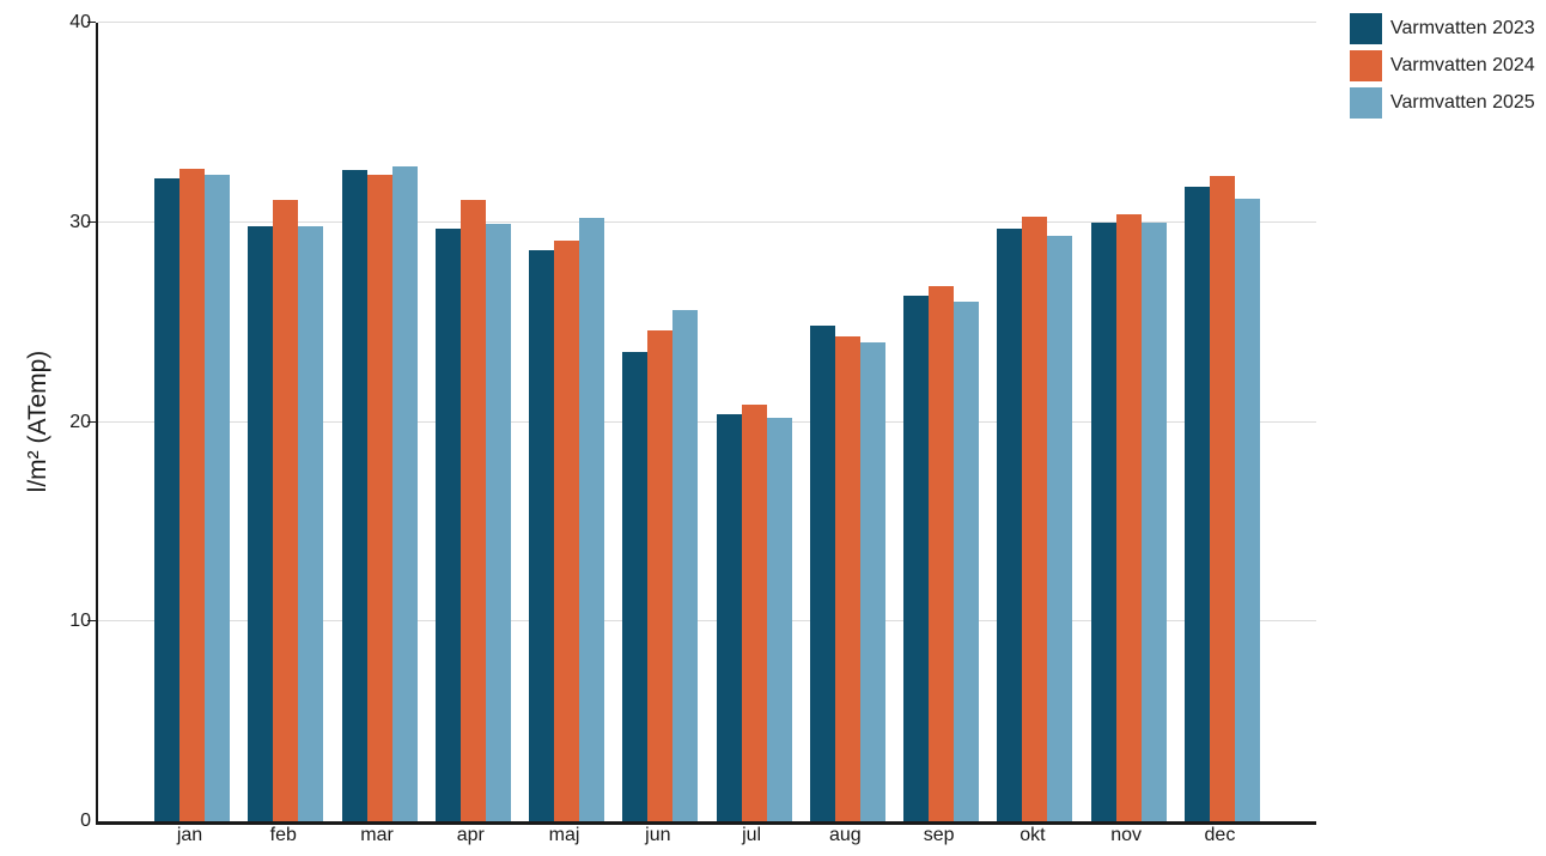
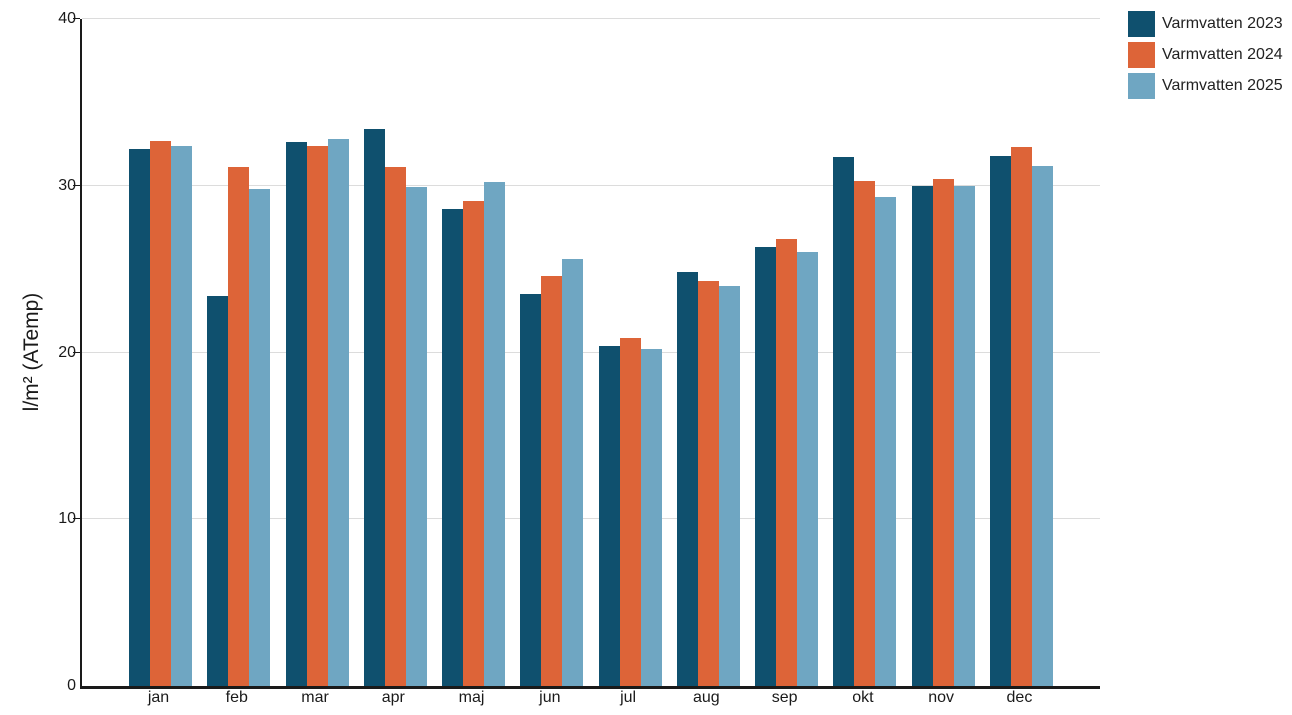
Varmvatten 2023/feb: 29.8 -> 23.4
Varmvatten 2023/apr: 29.7 -> 33.4
Varmvatten 2023/okt: 29.7 -> 31.7
